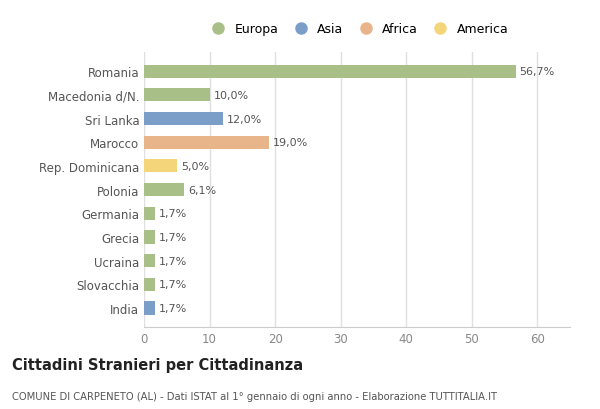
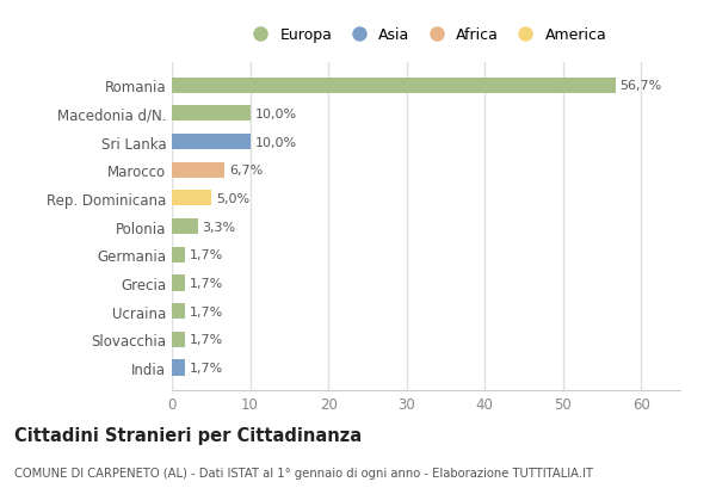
Sri Lanka: 12,0% -> 10,0%
Marocco: 19,0% -> 6,7%
Polonia: 6,1% -> 3,3%
